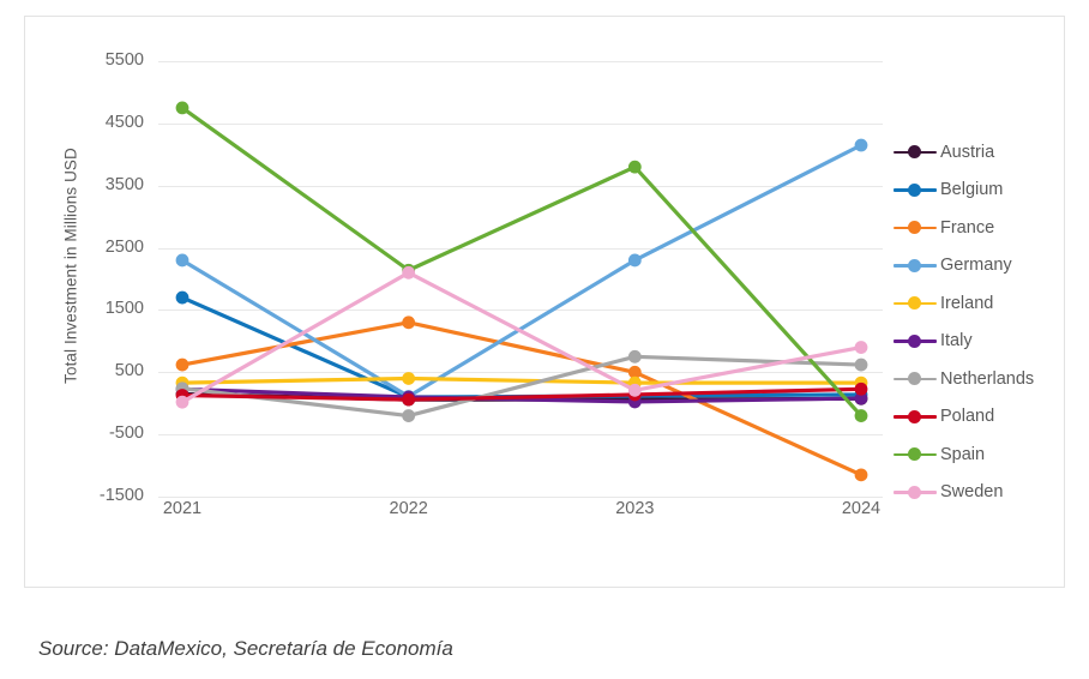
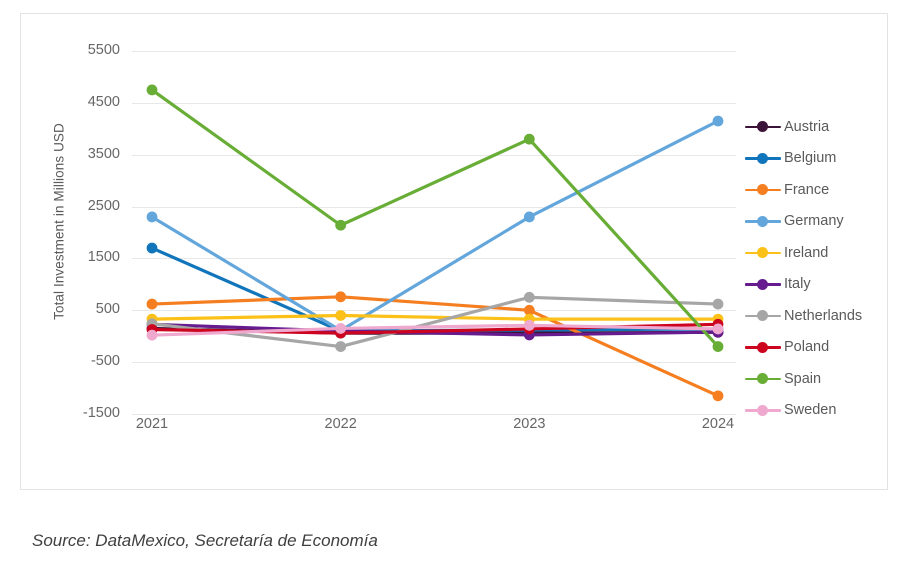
France/2022: 1300 -> 800
Sweden/2022: 2100 -> 200
Sweden/2024: 900 -> 100
